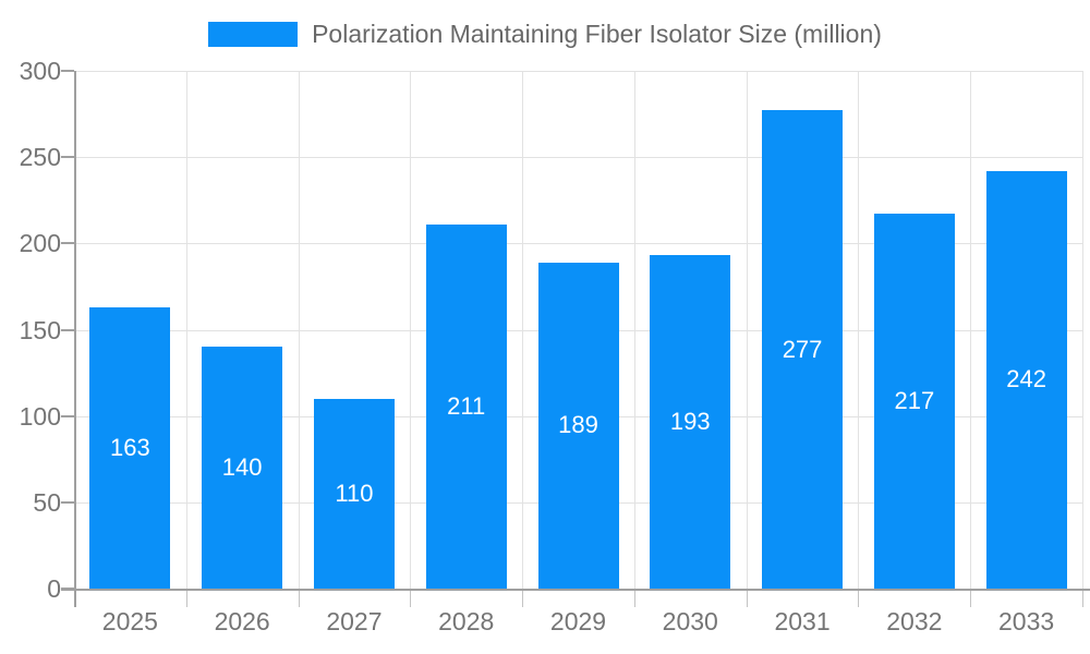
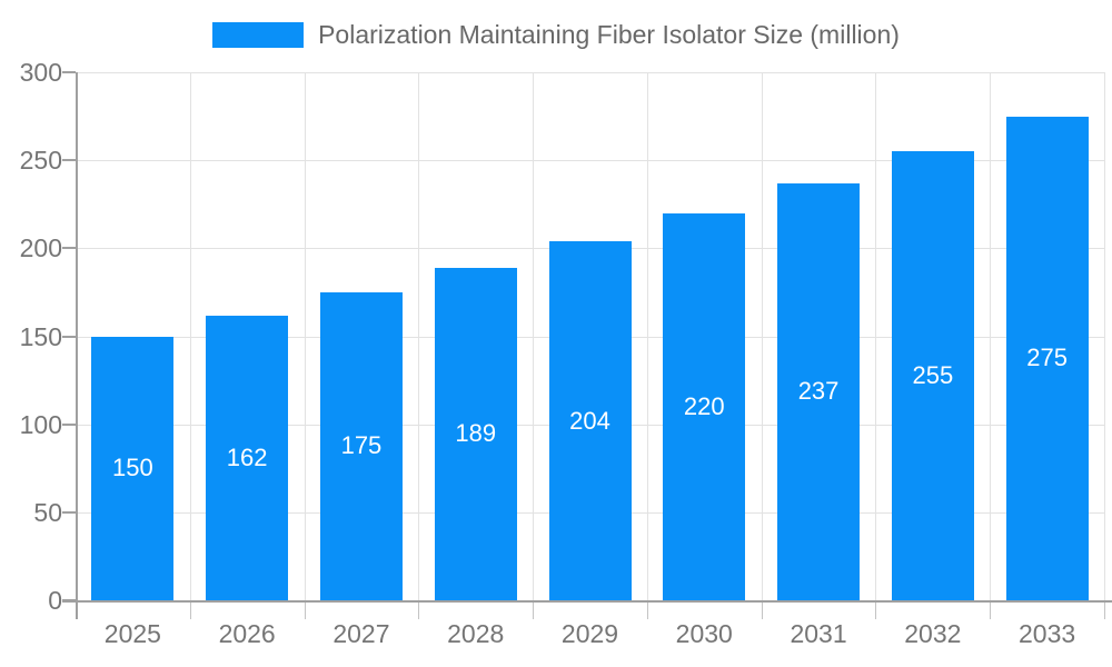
2025: 163 -> 150
2026: 140 -> 162
2027: 110 -> 175
2028: 211 -> 189
2029: 189 -> 204
2030: 193 -> 220
2031: 277 -> 237
2032: 217 -> 255
2033: 242 -> 275
